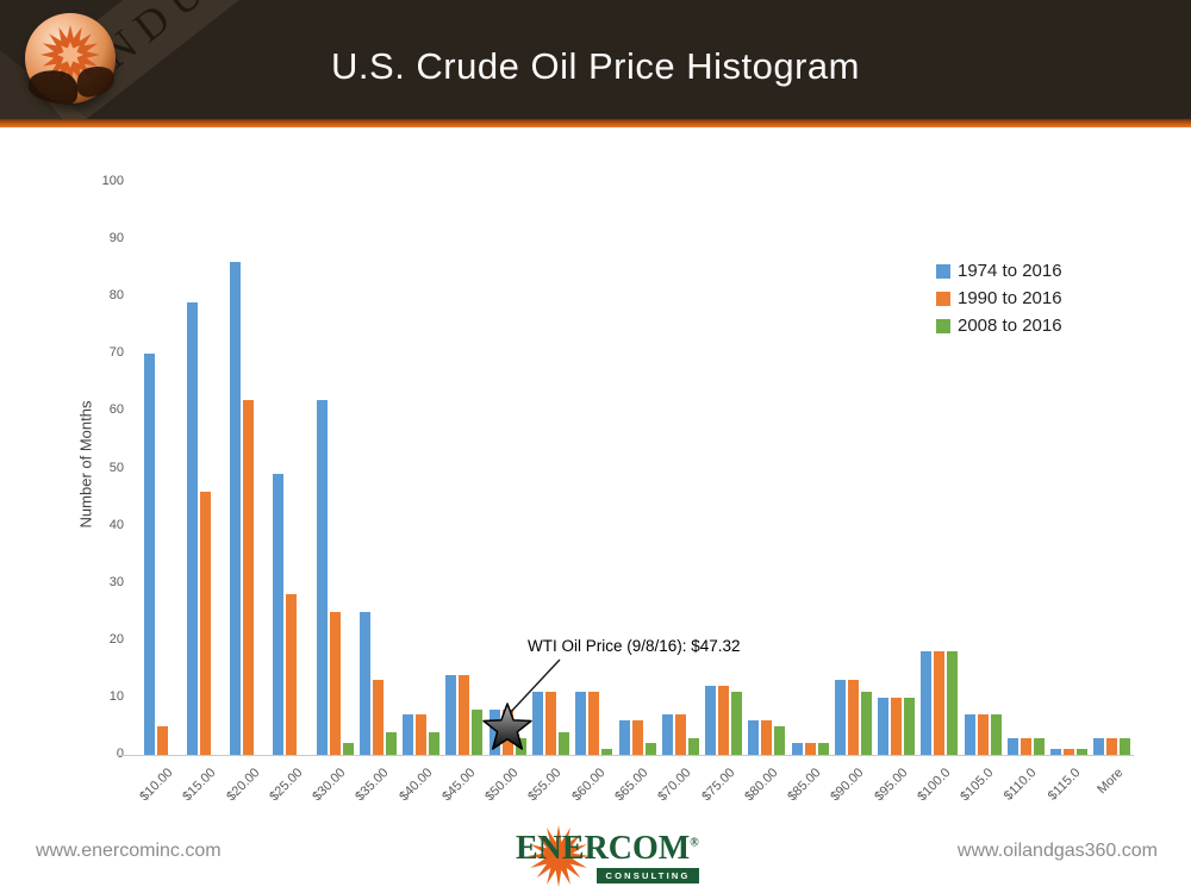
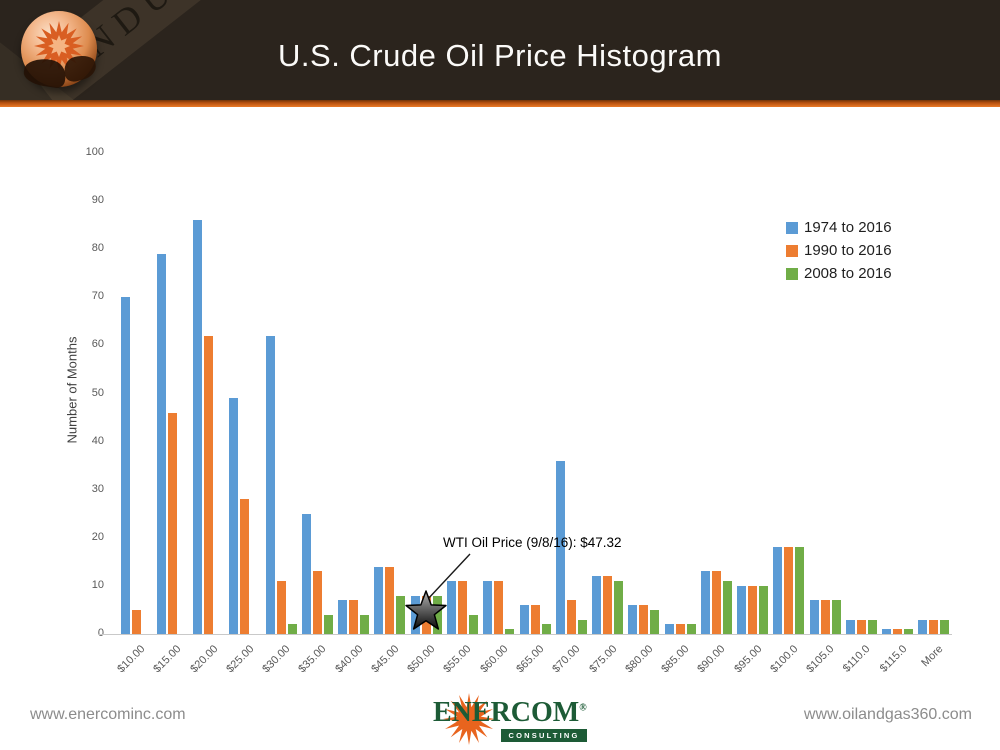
1990 to 2016/$30.00: 25 -> 11
2008 to 2016/$50.00: 3 -> 8
1974 to 2016/$70.00: 7 -> 36
